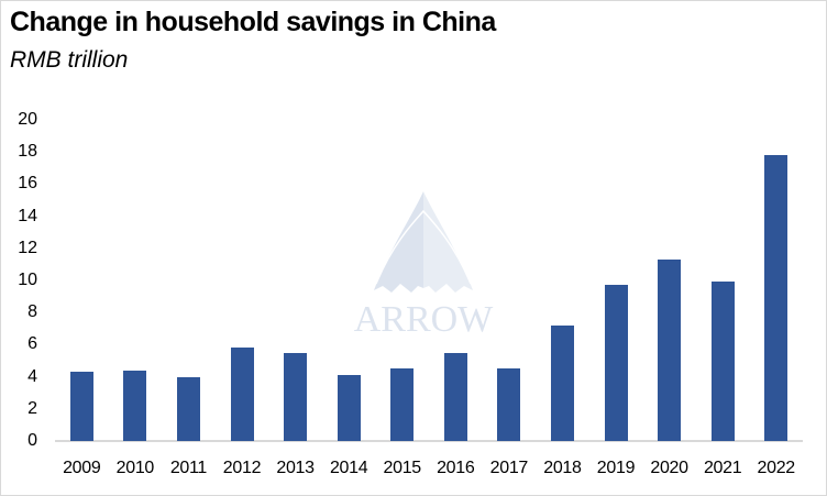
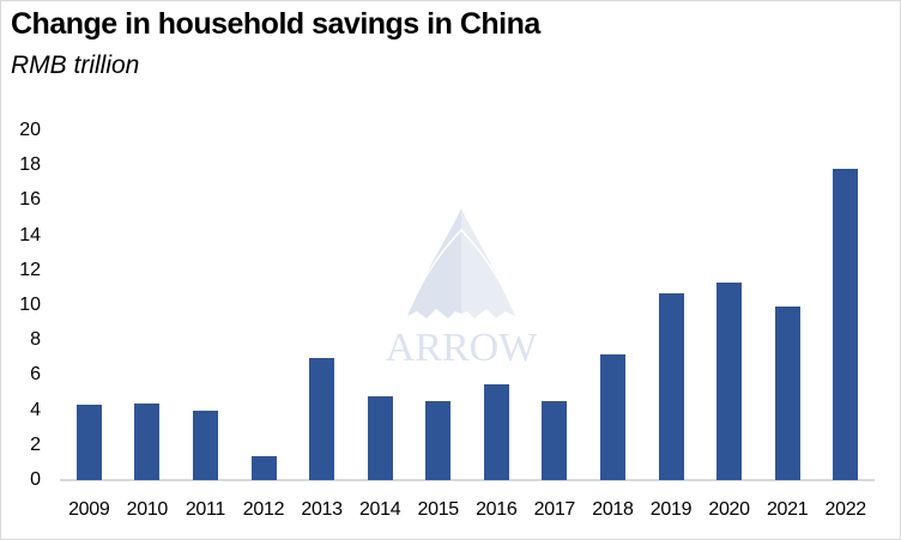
2012: 5.8 -> 1.4
2013: 5.5 -> 7.0
2014: 4.1 -> 4.8
2019: 9.7 -> 10.7
